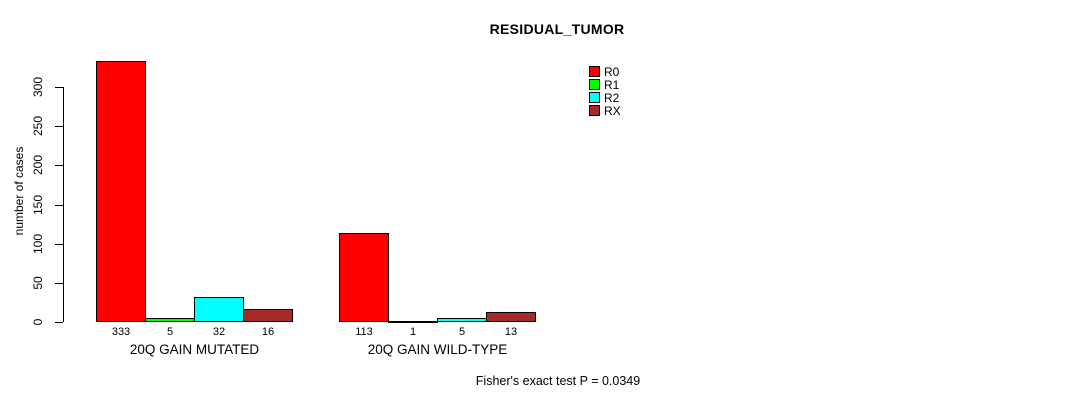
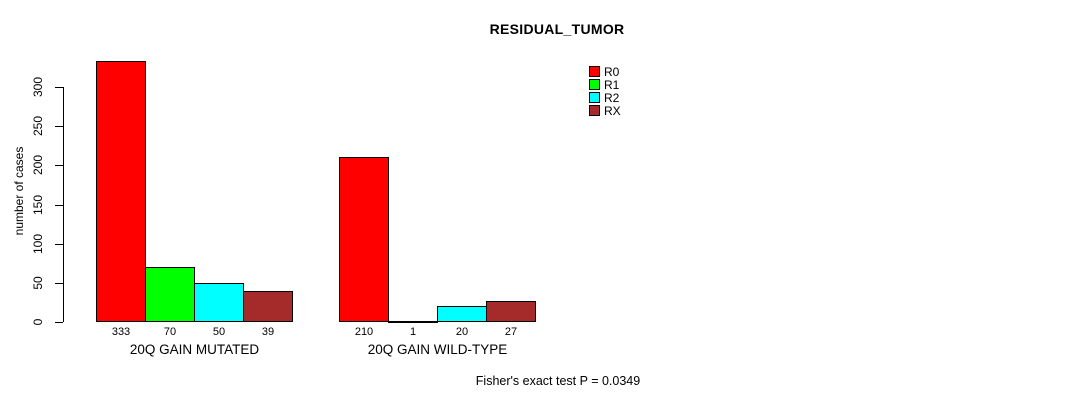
R1/20Q GAIN MUTATED: 5 -> 70
R2/20Q GAIN MUTATED: 32 -> 50
RX/20Q GAIN MUTATED: 16 -> 39
R0/20Q GAIN WILD-TYPE: 113 -> 210
R2/20Q GAIN WILD-TYPE: 5 -> 20
RX/20Q GAIN WILD-TYPE: 13 -> 27
